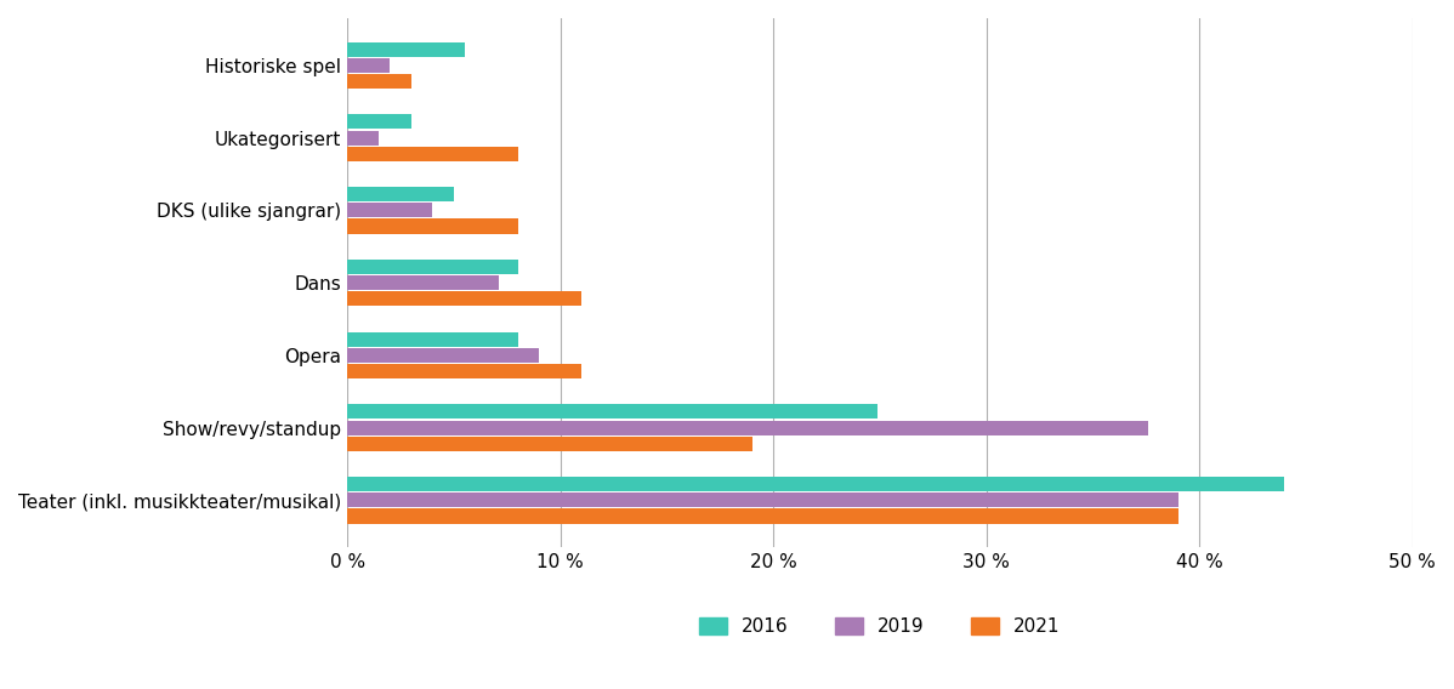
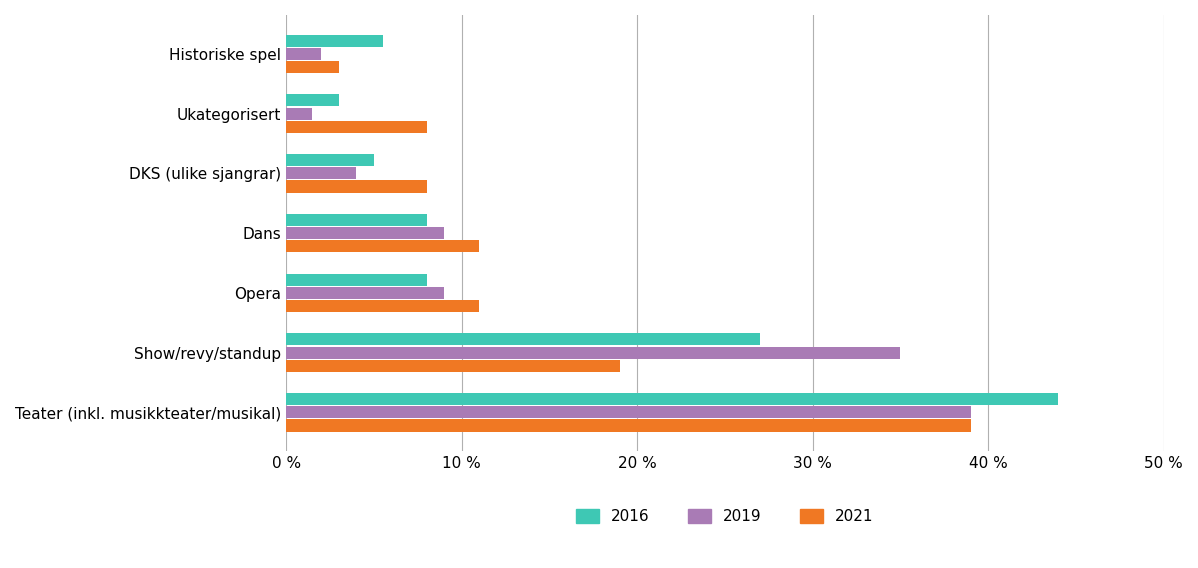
2019/Dans: 7.1 % -> 9.0 %
2016/Show/revy/standup: 24.9 % -> 27.0 %
2019/Show/revy/standup: 37.6 % -> 35.0 %
